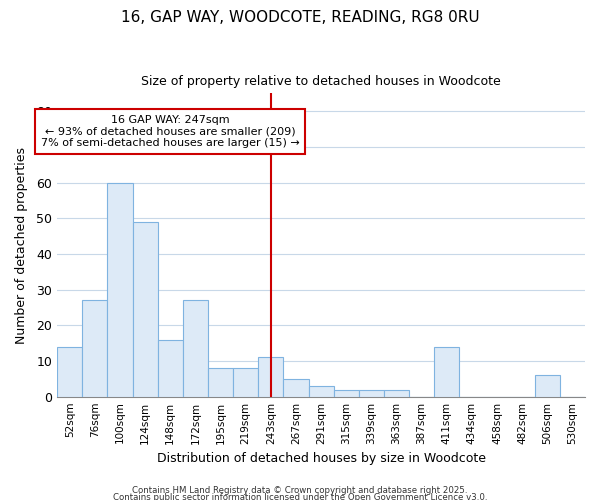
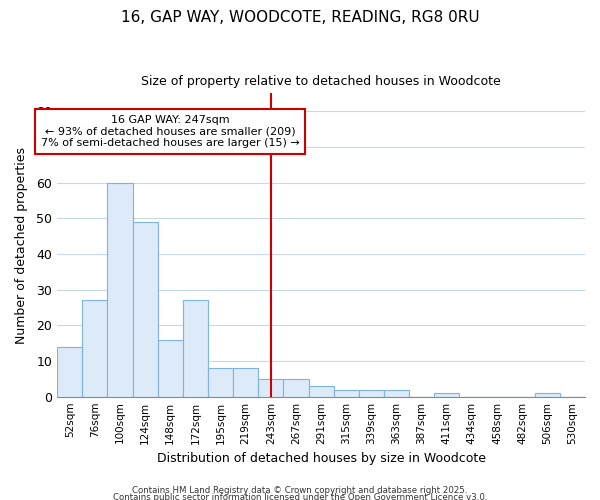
243sqm: 11 -> 5
411sqm: 14 -> 1
506sqm: 6 -> 1
